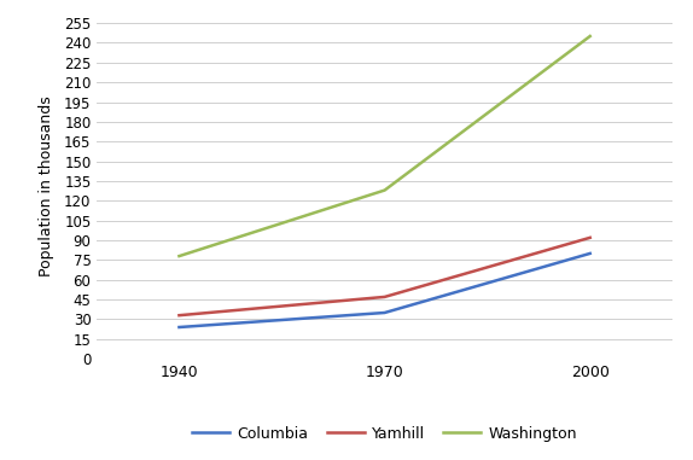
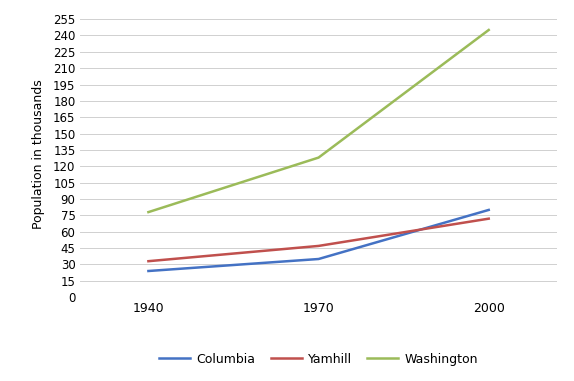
Yamhill/2000: 92 -> 72
